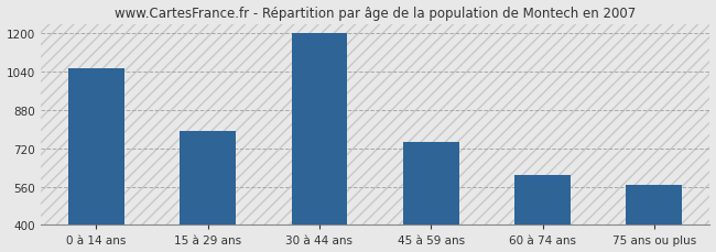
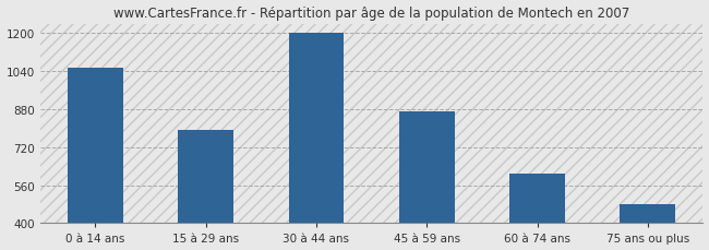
45 à 59 ans: 745 -> 870
75 ans ou plus: 565 -> 480
